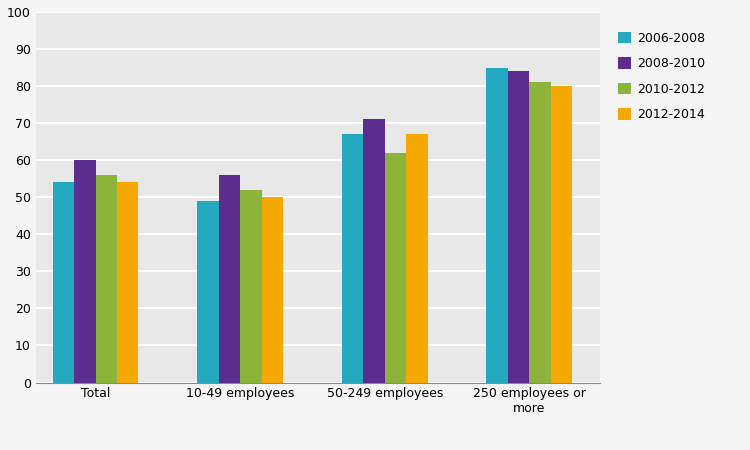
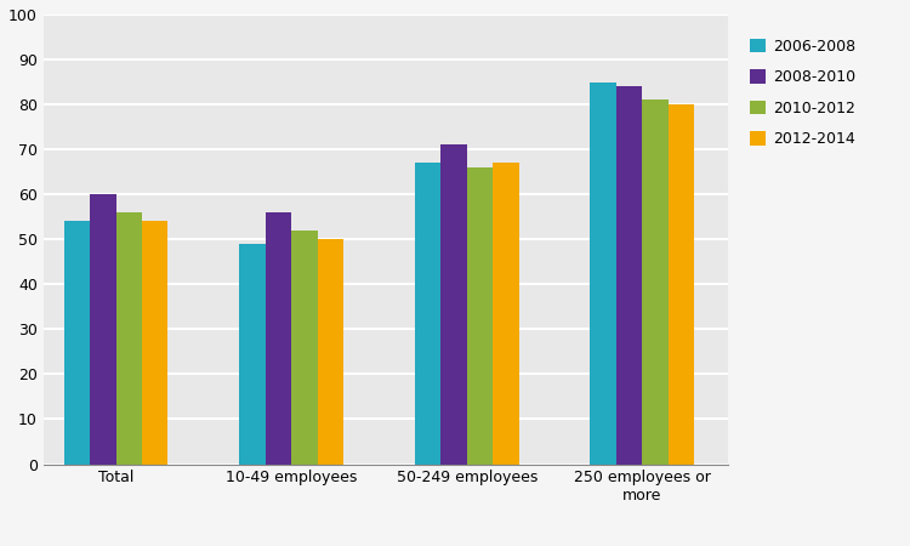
2010-2012/50-249 employees: 62 -> 66
